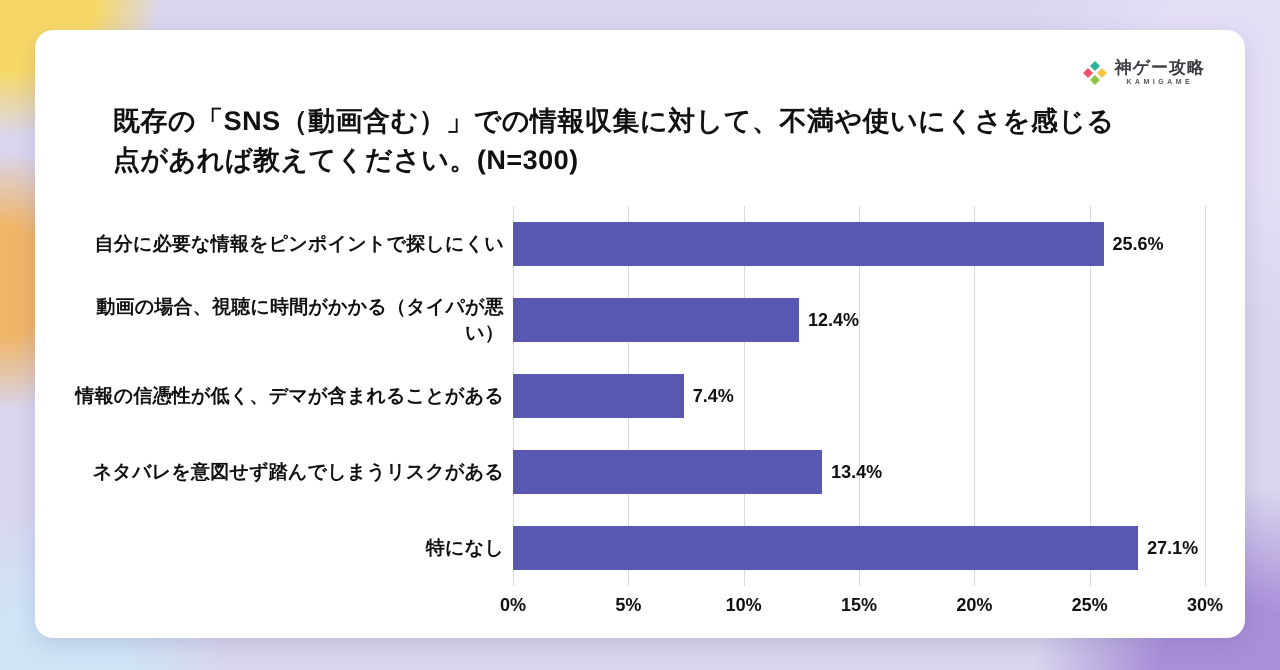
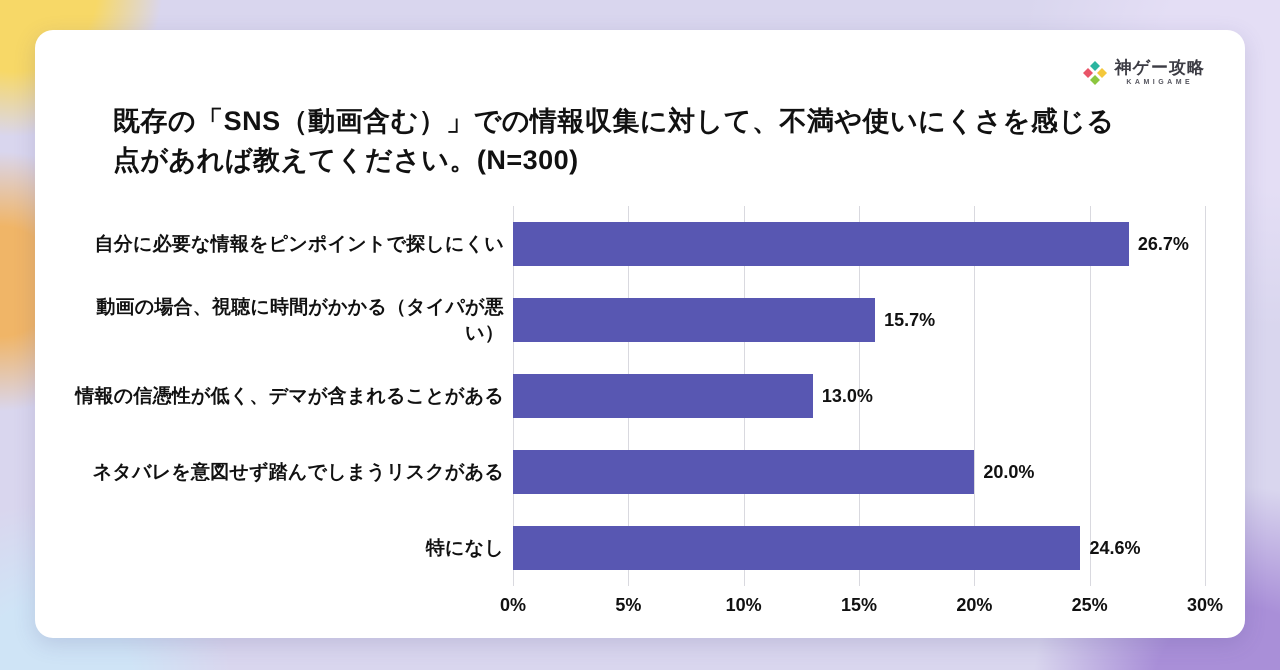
自分に必要な情報をピンポイントで探しにくい: 25.6% -> 26.7%
動画の場合、視聴に時間がかかる（タイパが悪い）: 12.4% -> 15.7%
情報の信憑性が低く、デマが含まれることがある: 7.4% -> 13.0%
ネタバレを意図せず踏んでしまうリスクがある: 13.4% -> 20.0%
特になし: 27.1% -> 24.6%
